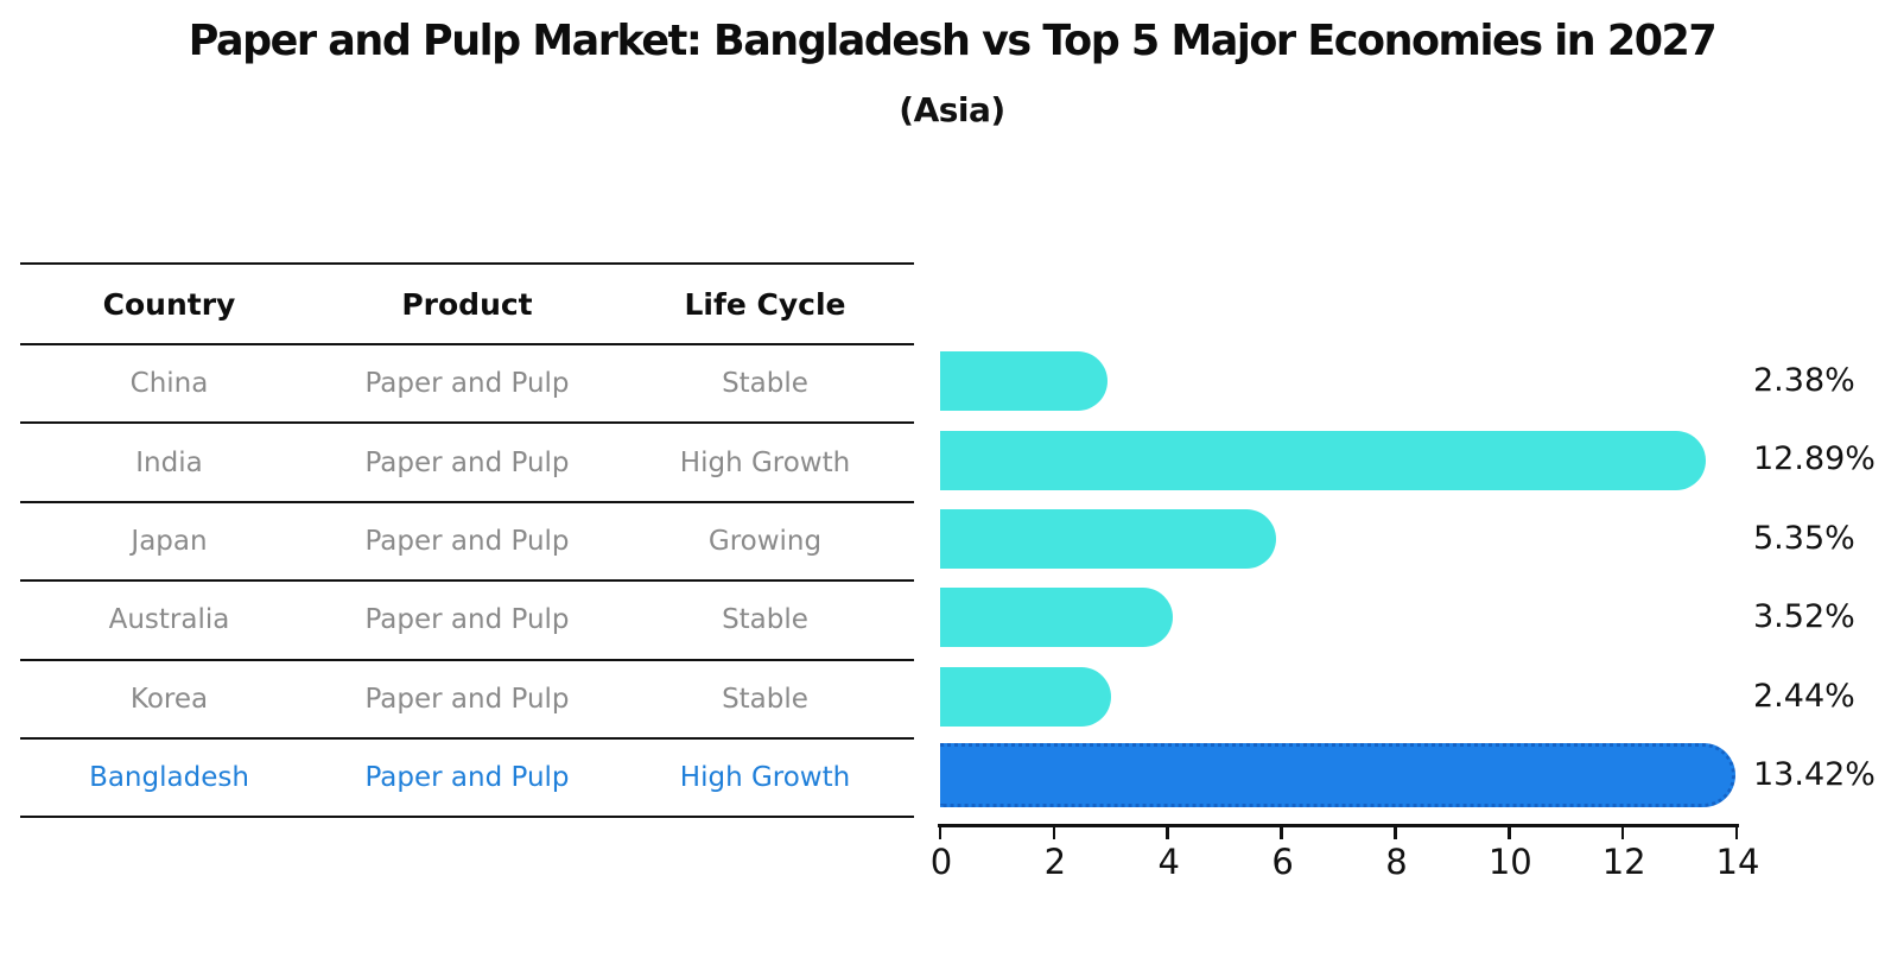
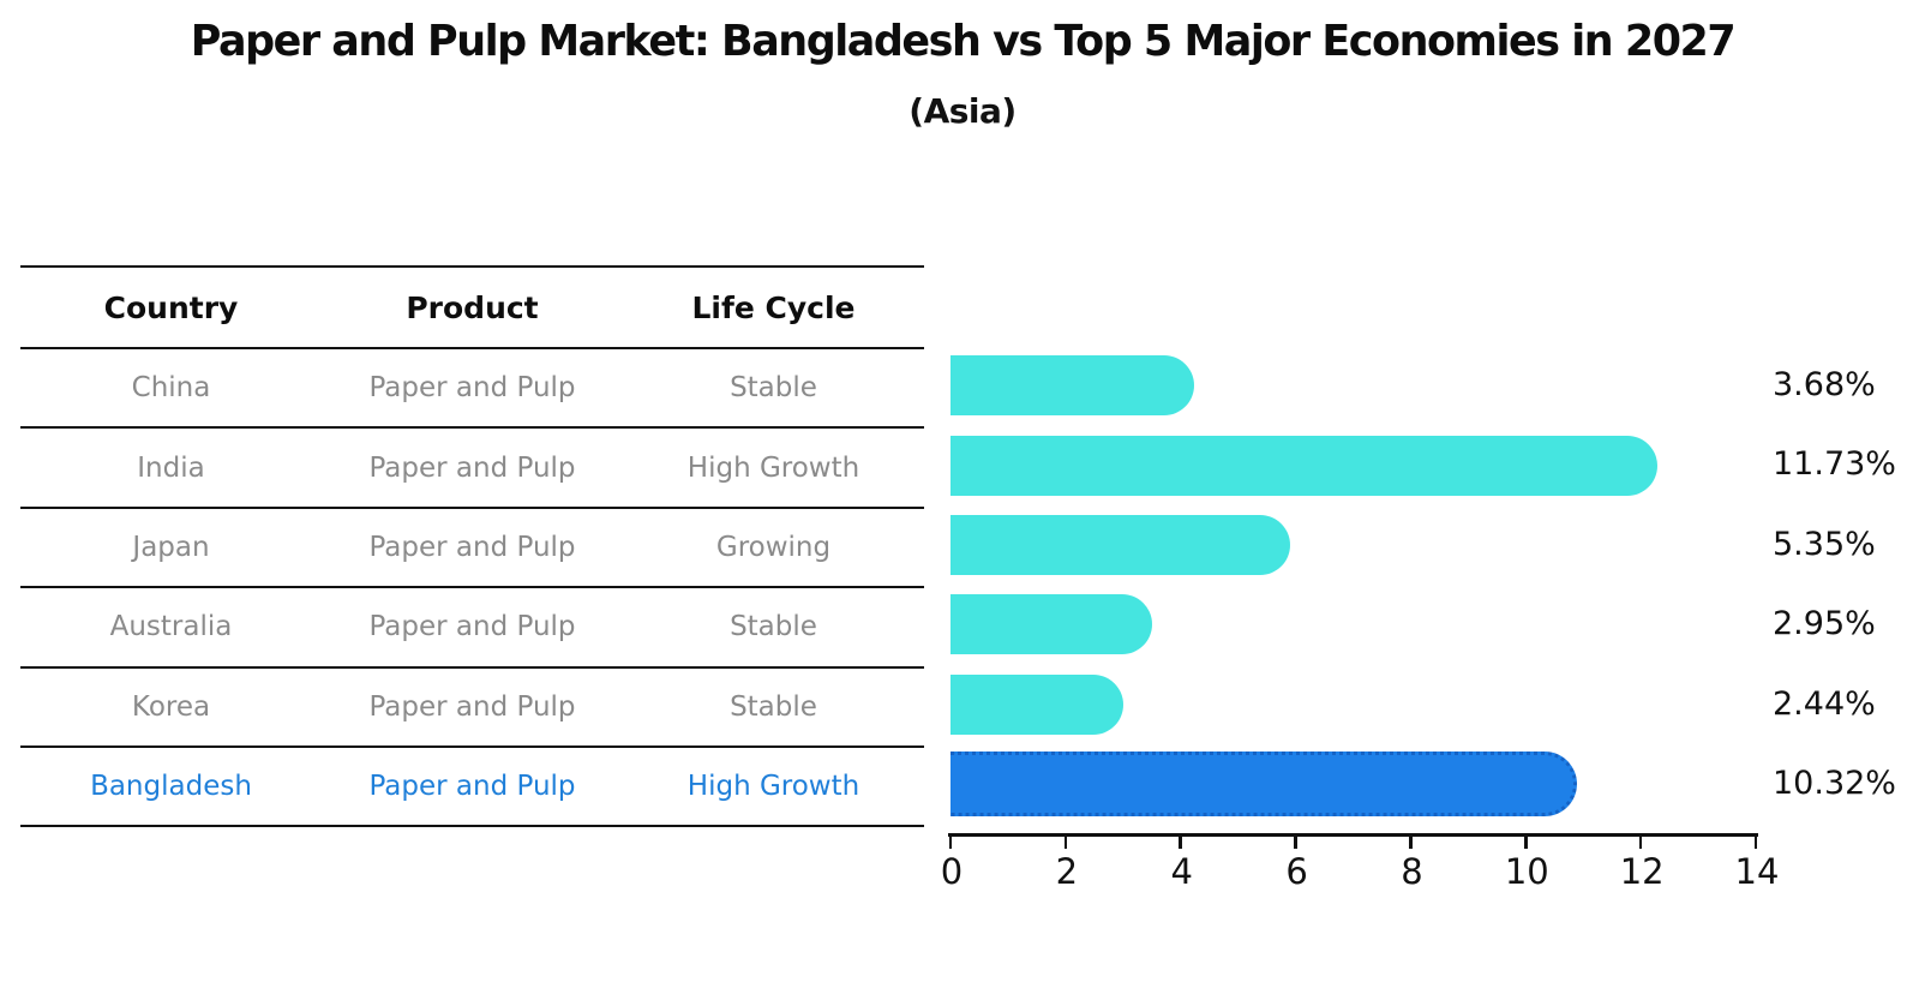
China: 2.38% -> 3.68%
India: 12.89% -> 11.73%
Australia: 3.52% -> 2.95%
Bangladesh: 13.42% -> 10.32%
